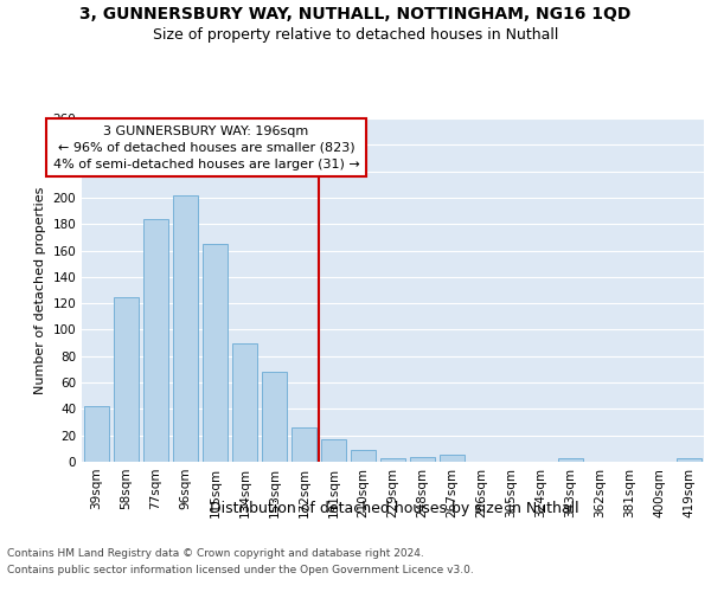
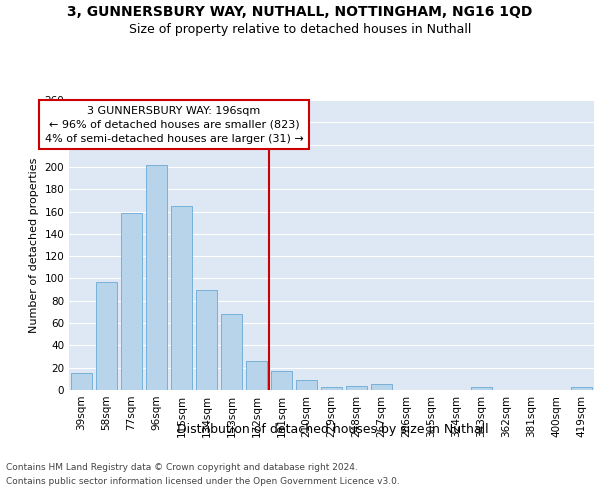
39sqm: 42 -> 15
58sqm: 125 -> 97
77sqm: 184 -> 159
